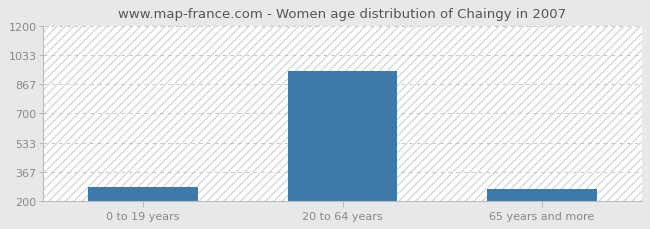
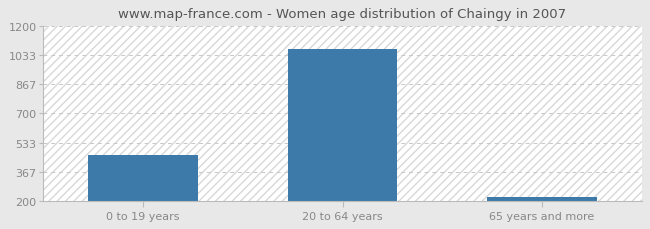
0 to 19 years: 280 -> 460
20 to 64 years: 940 -> 1070
65 years and more: 270 -> 220
